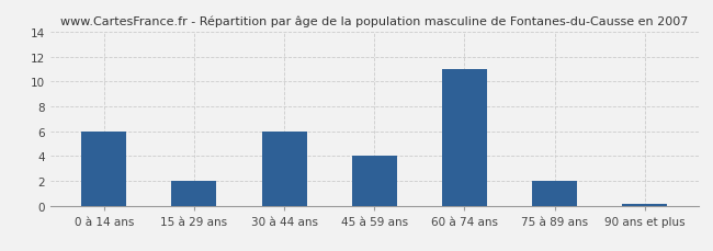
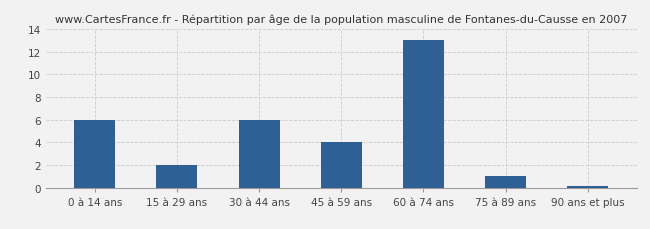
60 à 74 ans: 11.0 -> 13.0
75 à 89 ans: 2.0 -> 1.0
